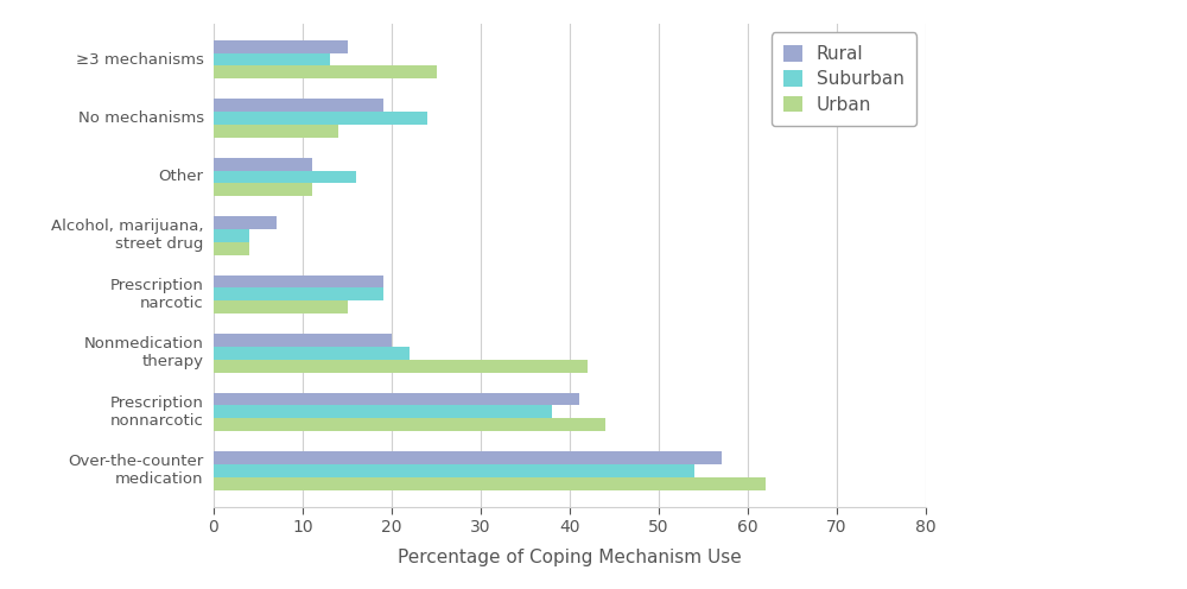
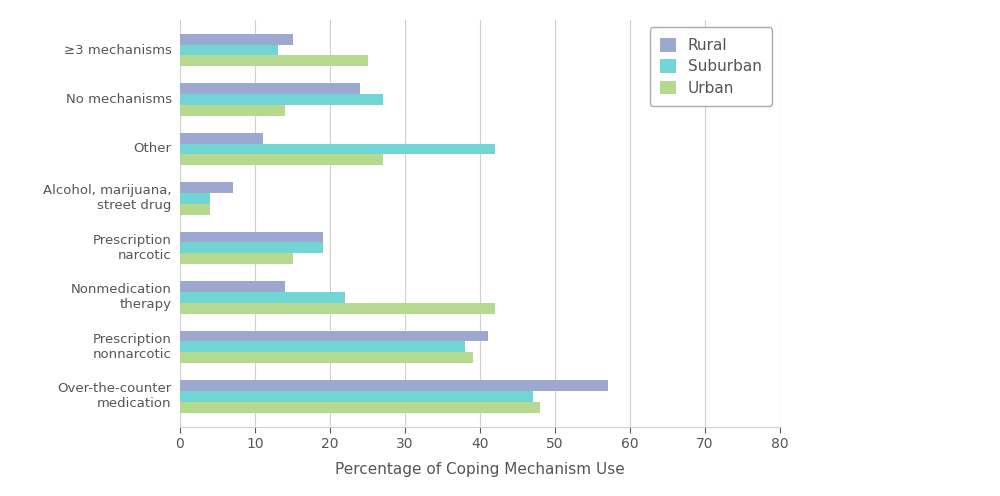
Rural/No mechanisms: 19 -> 24
Suburban/No mechanisms: 24 -> 27
Suburban/Other: 16 -> 42
Urban/Other: 11 -> 27
Rural/Nonmedication therapy: 20 -> 14
Urban/Prescription nonnarcotic: 44 -> 39
Suburban/Over-the-counter medication: 54 -> 47
Urban/Over-the-counter medication: 62 -> 48
